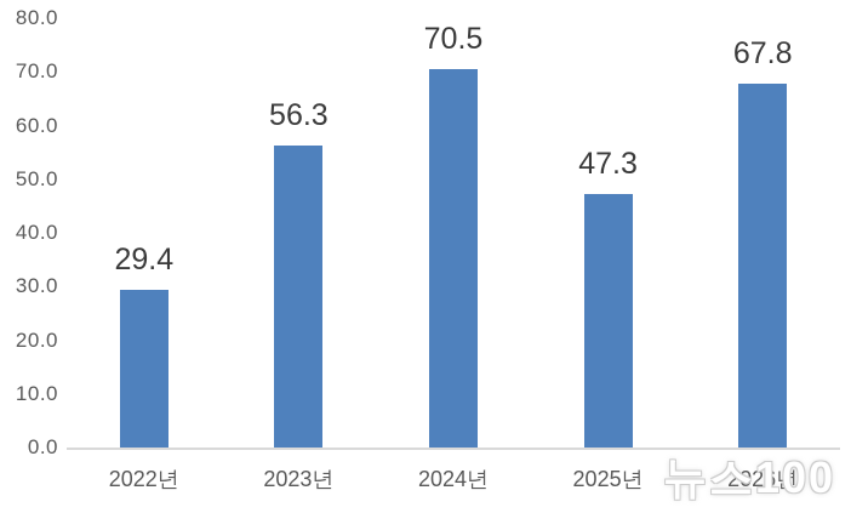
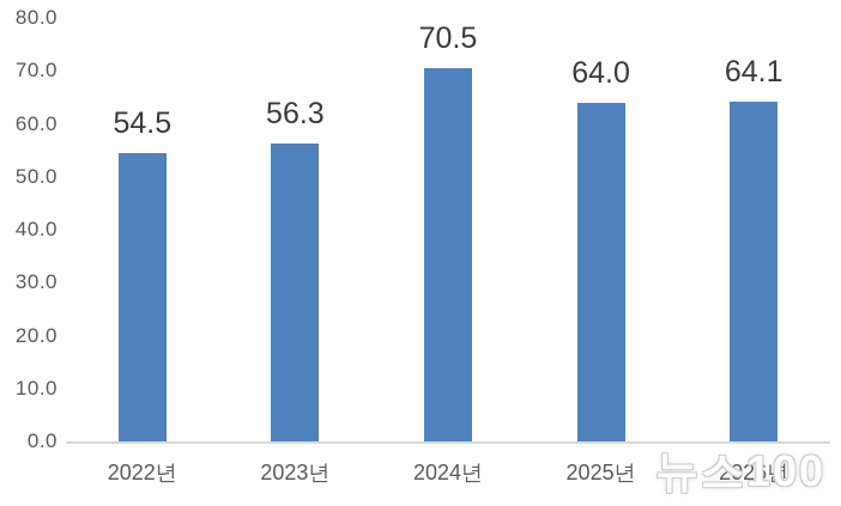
2022년: 29.4 -> 54.5
2025년: 47.3 -> 64.0
2026년: 67.8 -> 64.1
